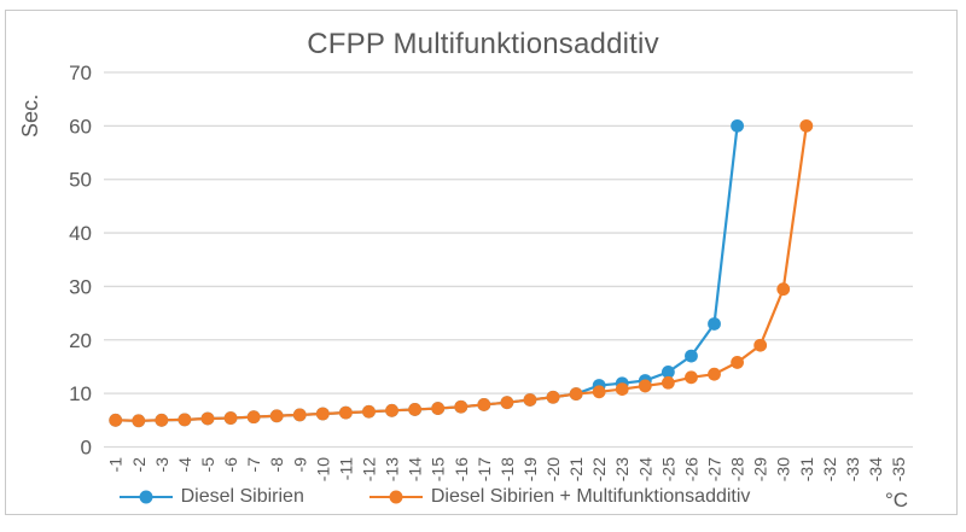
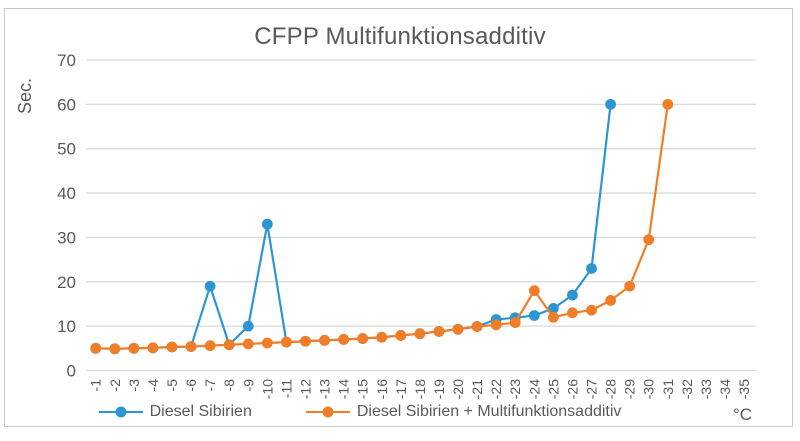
Diesel Sibirien/-7: 6 -> 19
Diesel Sibirien/-9: 6 -> 10
Diesel Sibirien/-10: 6 -> 33
Diesel Sibirien + Multifunktionsadditiv/-24: 11 -> 18
